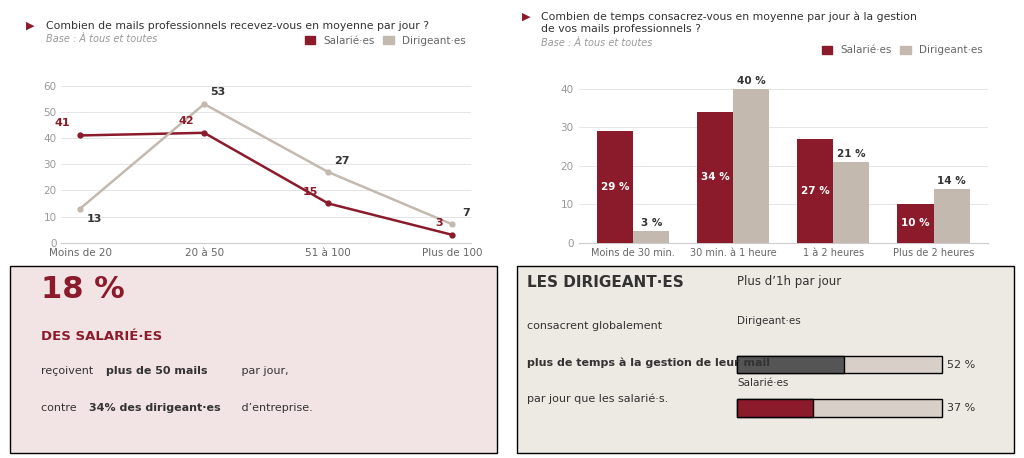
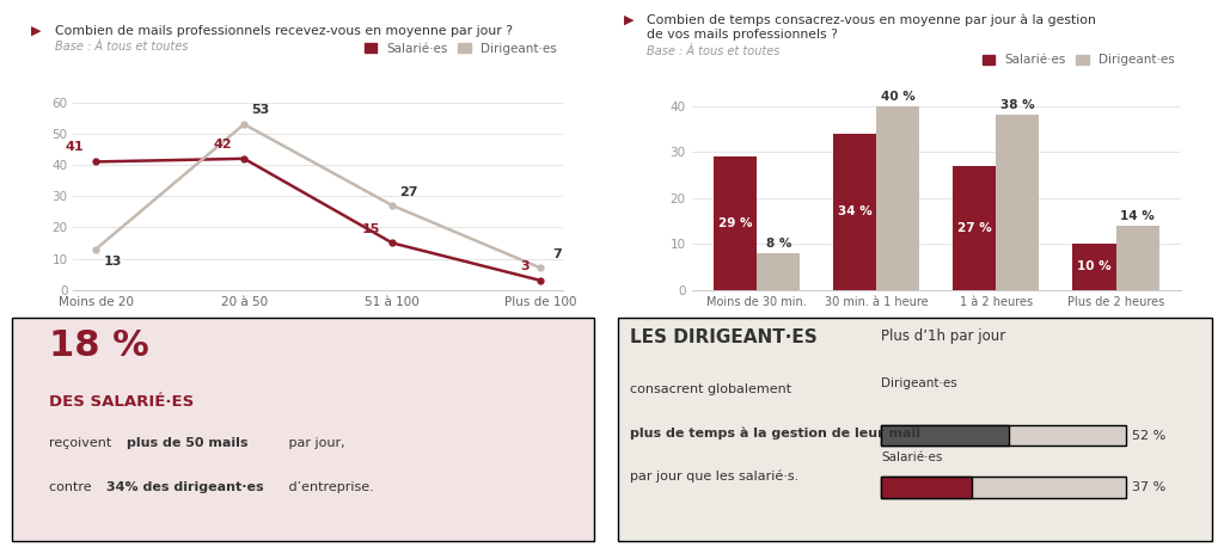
Dirigeant·es/Moins de 30 min.: 3 -> 8
Dirigeant·es/1 à 2 heures: 21 -> 38
